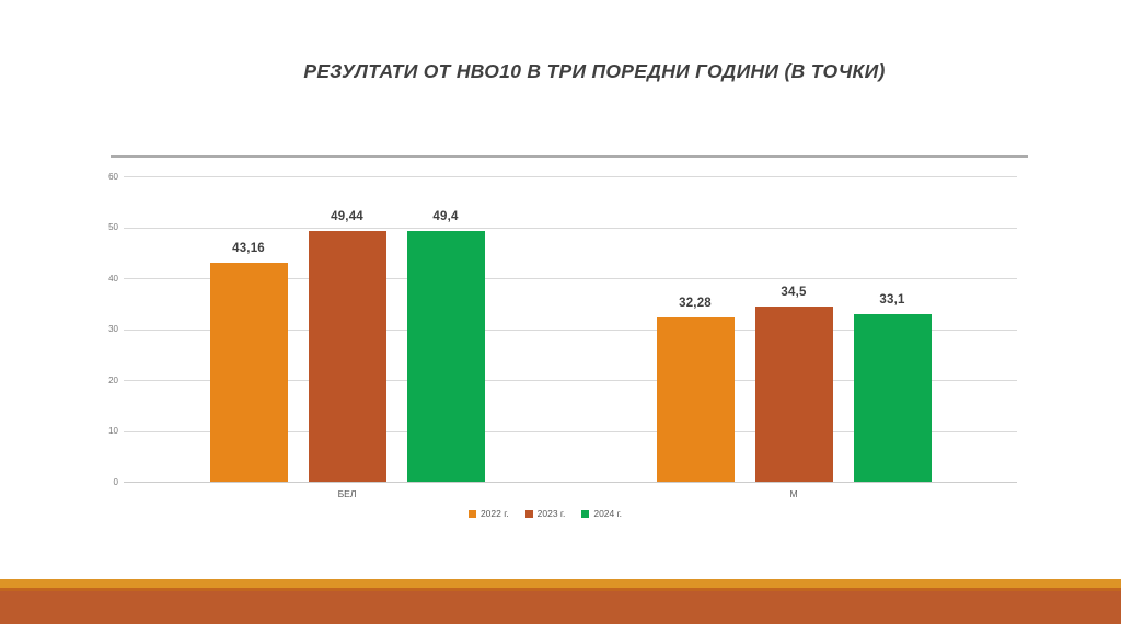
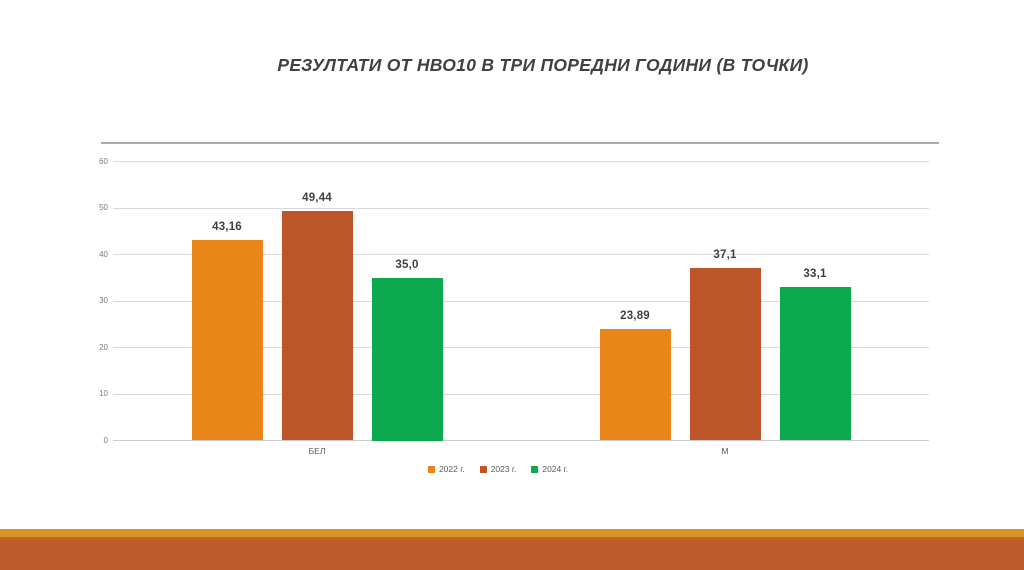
2024 г./БЕЛ: 49,4 -> 35,0
2022 г./М: 32,28 -> 23,89
2023 г./М: 34,5 -> 37,1
